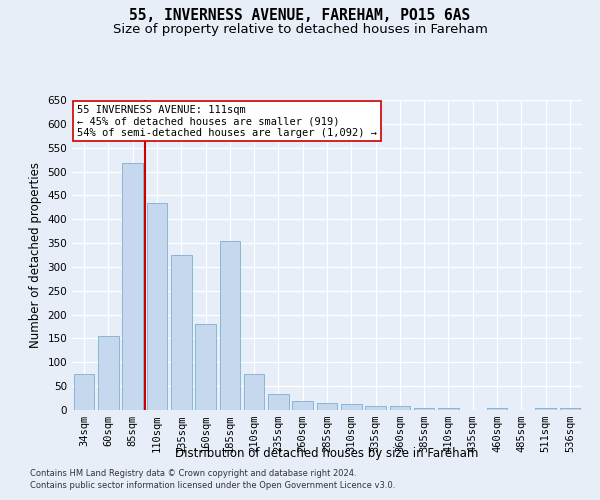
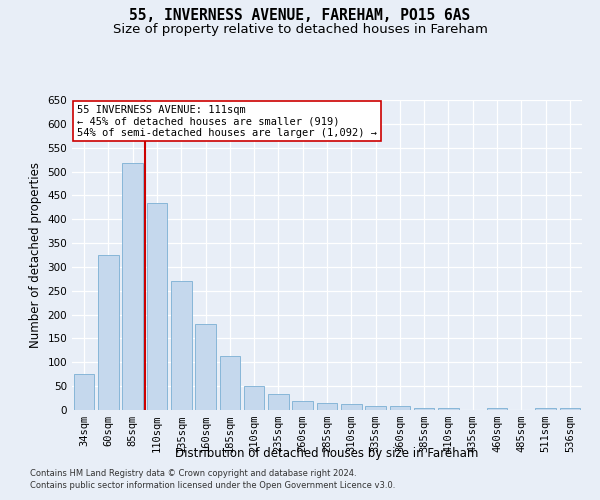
60sqm: 155 -> 325
135sqm: 325 -> 270
185sqm: 355 -> 113
210sqm: 75 -> 50
